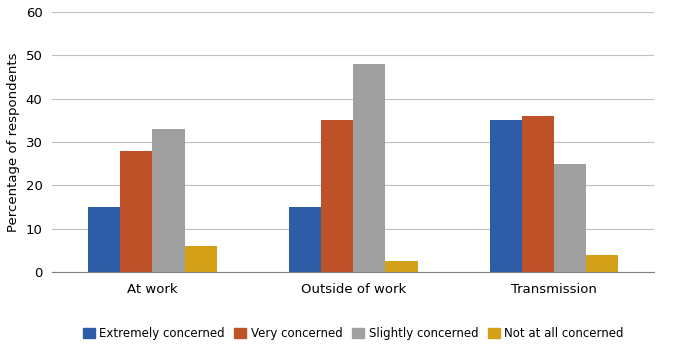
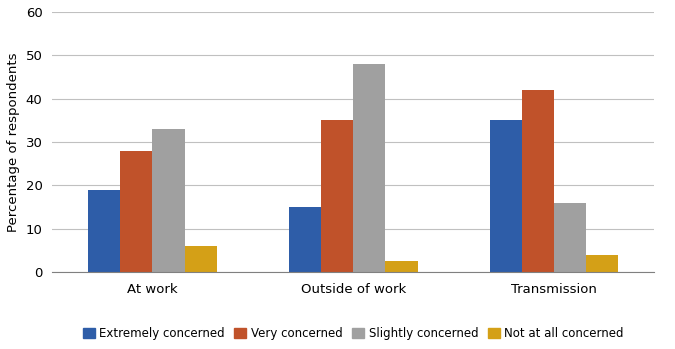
Extremely concerned/At work: 15 -> 19
Very concerned/Transmission: 36 -> 42
Slightly concerned/Transmission: 25 -> 16
